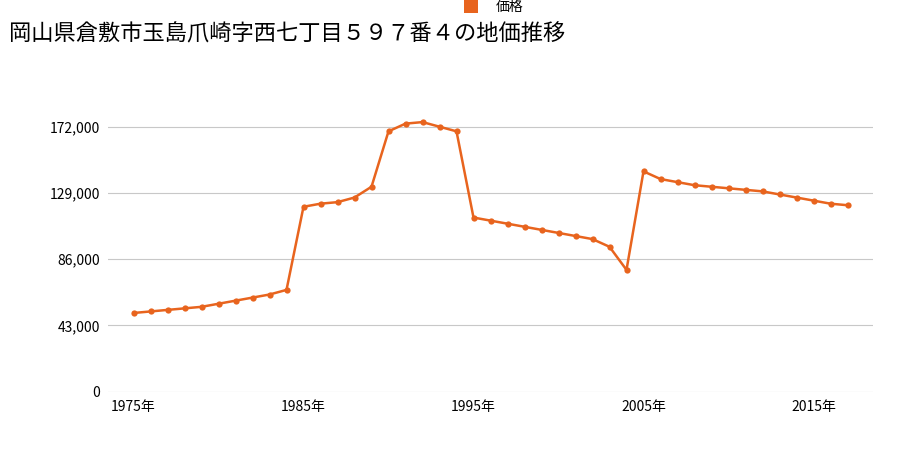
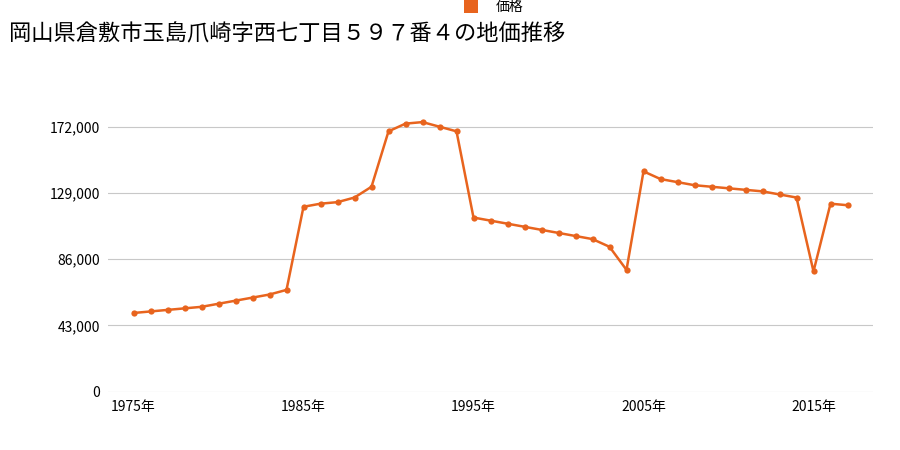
2015年: 124,000 -> 78,000
